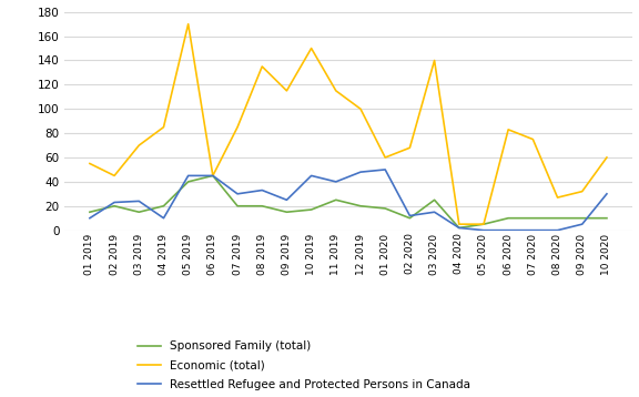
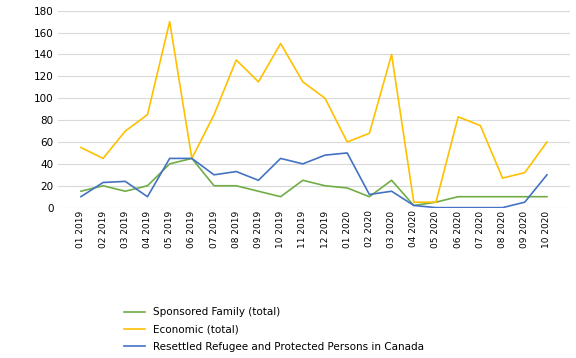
Sponsored Family (total)/10 2019: 17 -> 10
